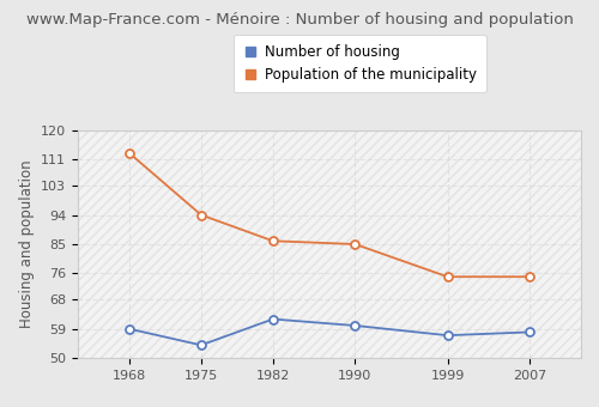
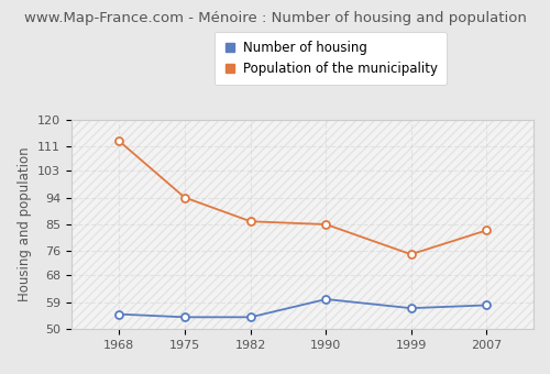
Number of housing/1968: 59 -> 55
Number of housing/1982: 62 -> 54
Population of the municipality/2007: 75 -> 83
